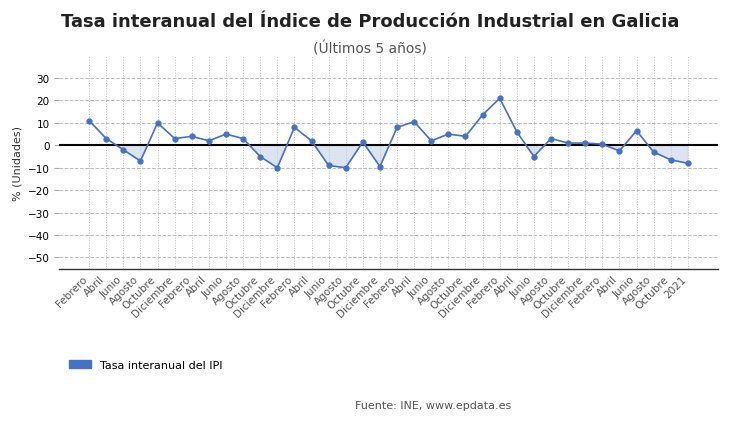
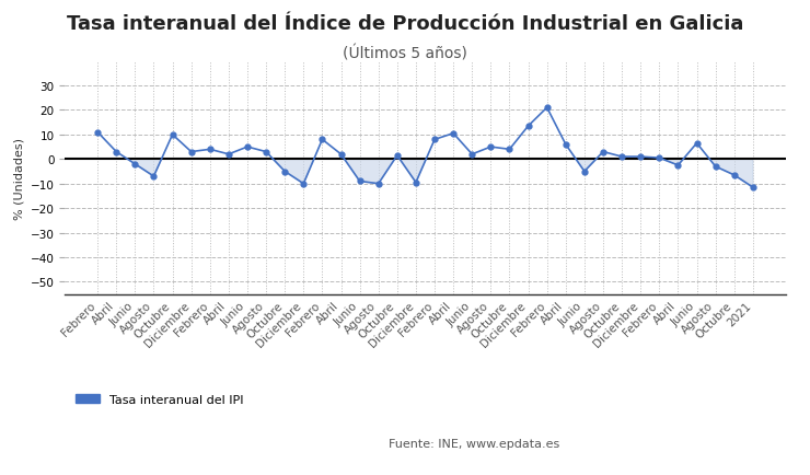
Tasa interanual del IPI/2021: -8.0 -> -11.5
